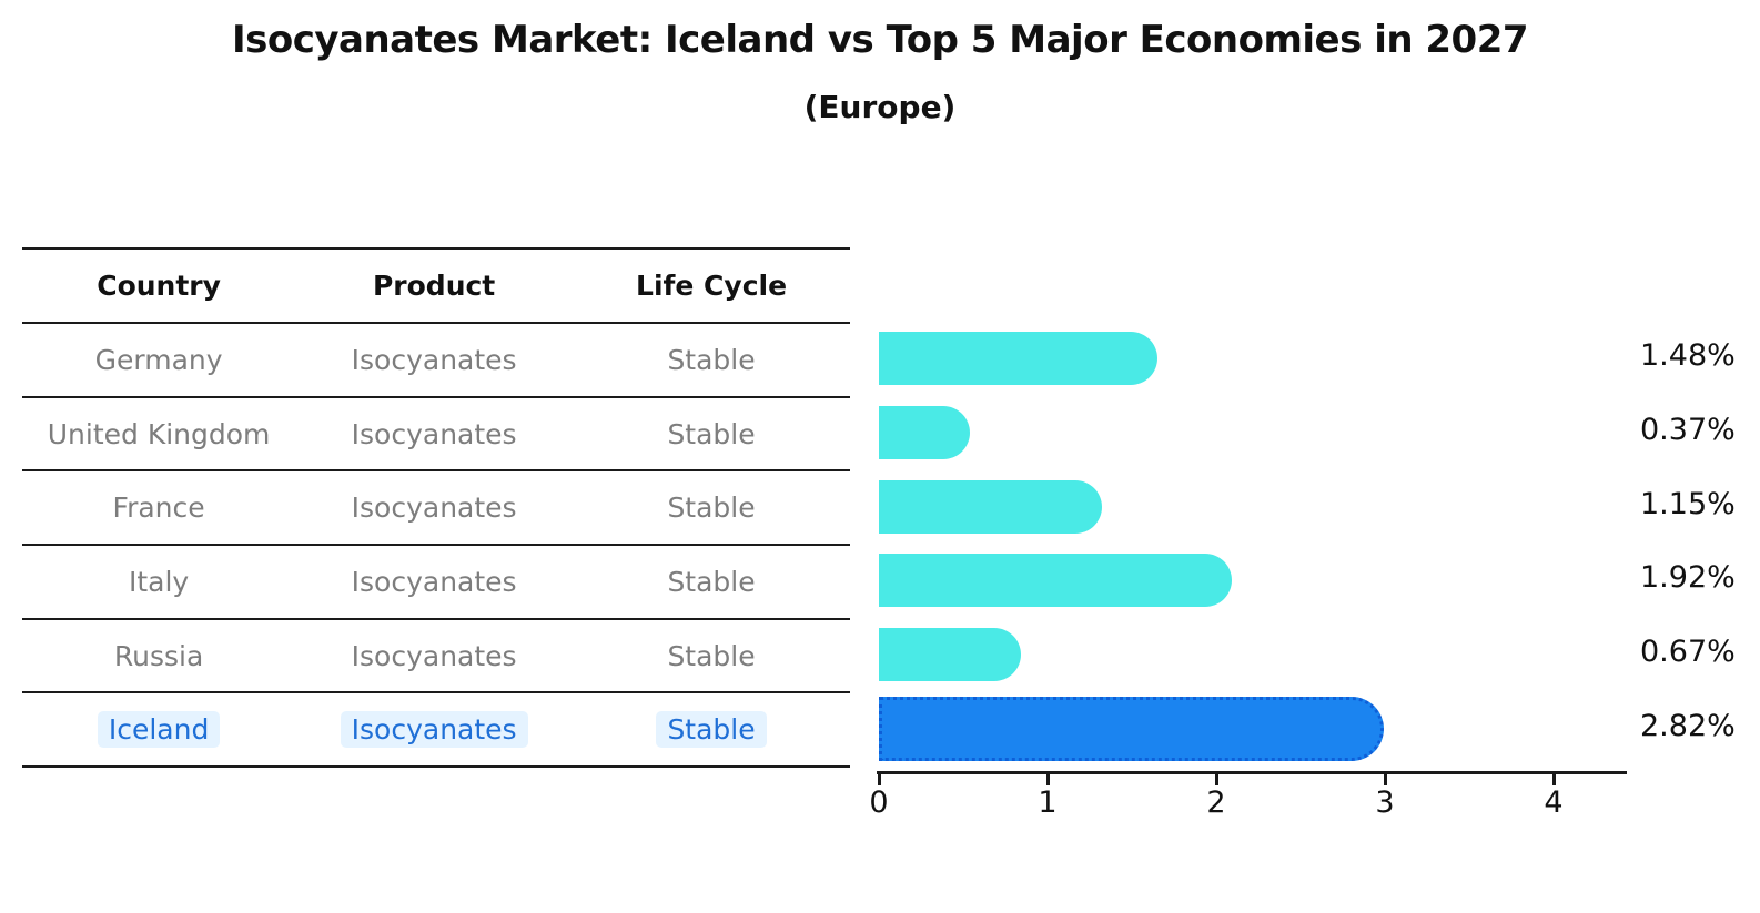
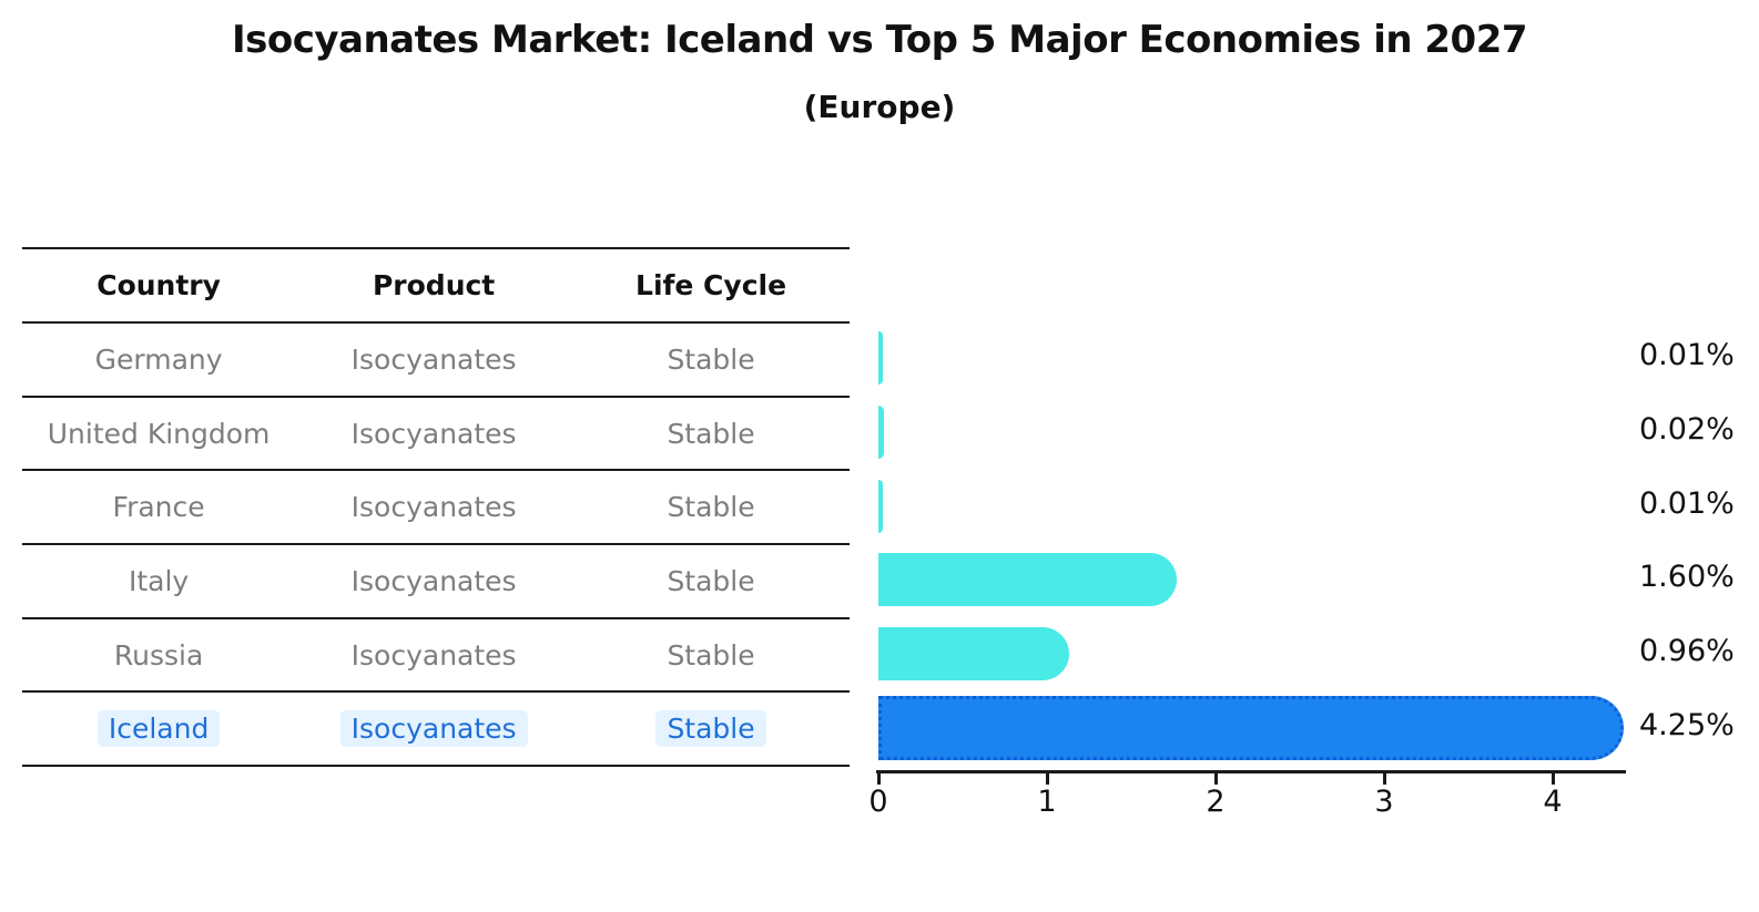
Germany: 1.48% -> 0.01%
United Kingdom: 0.37% -> 0.02%
France: 1.15% -> 0.01%
Italy: 1.92% -> 1.60%
Russia: 0.67% -> 0.96%
Iceland: 2.82% -> 4.25%
